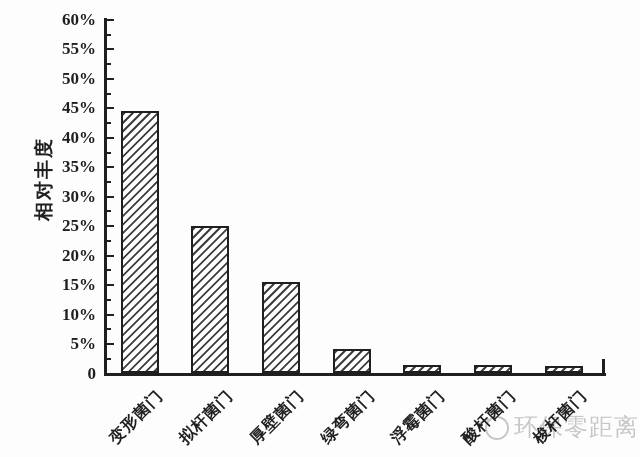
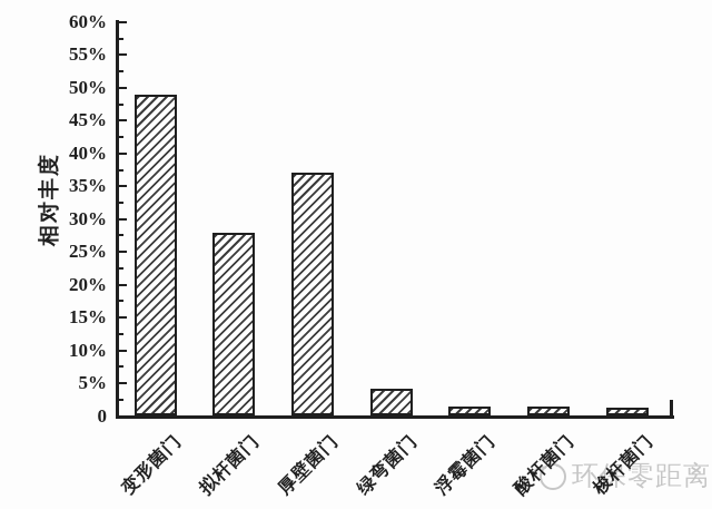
变形菌门: 44% -> 49%
拟杆菌门: 25% -> 28%
厚壁菌门: 16% -> 37%
